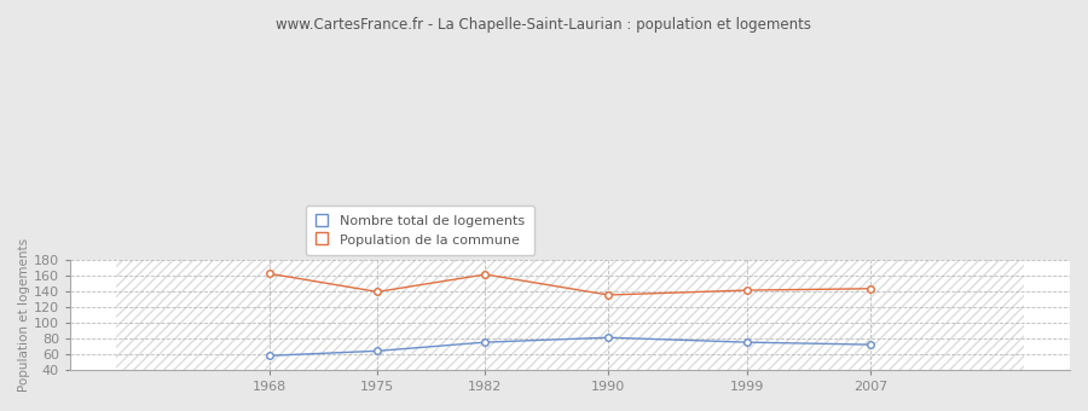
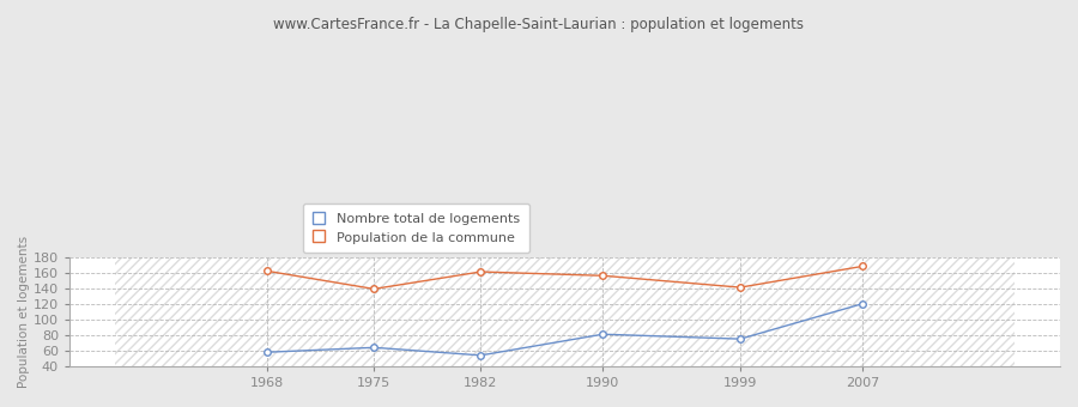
Nombre total de logements/1982: 75 -> 54
Population de la commune/1990: 135 -> 156
Nombre total de logements/2007: 72 -> 120
Population de la commune/2007: 143 -> 168
